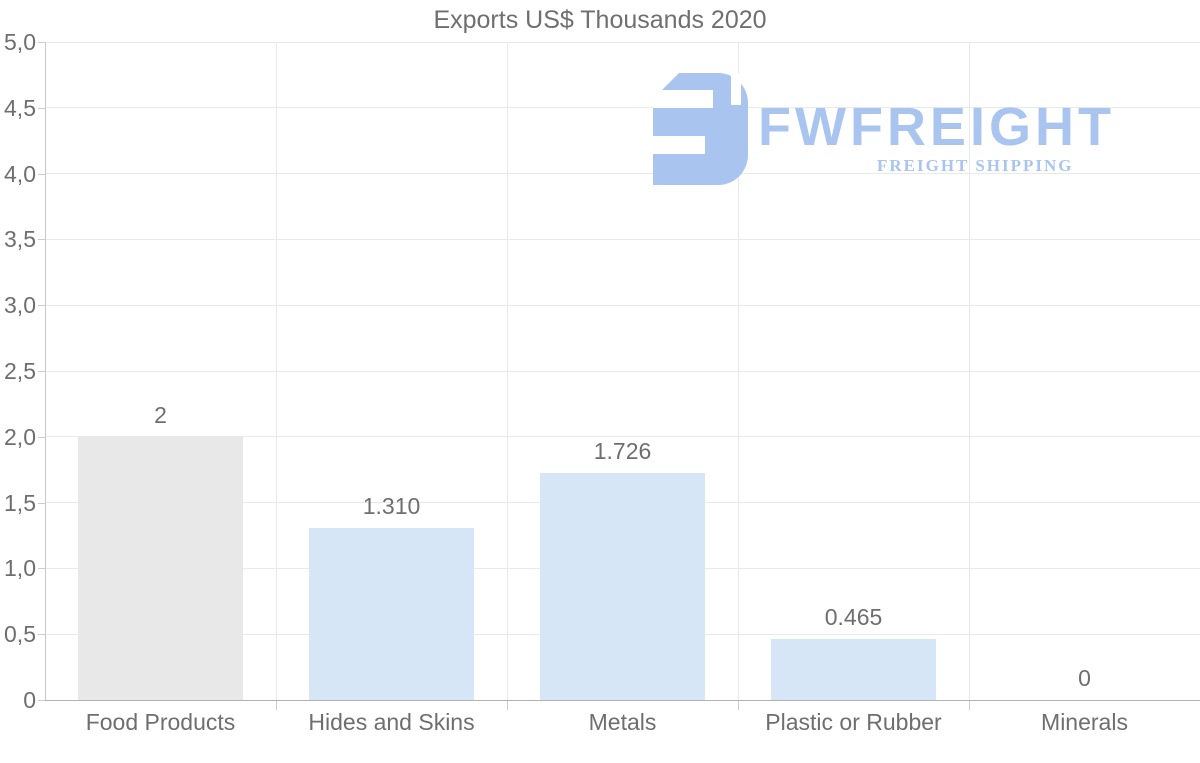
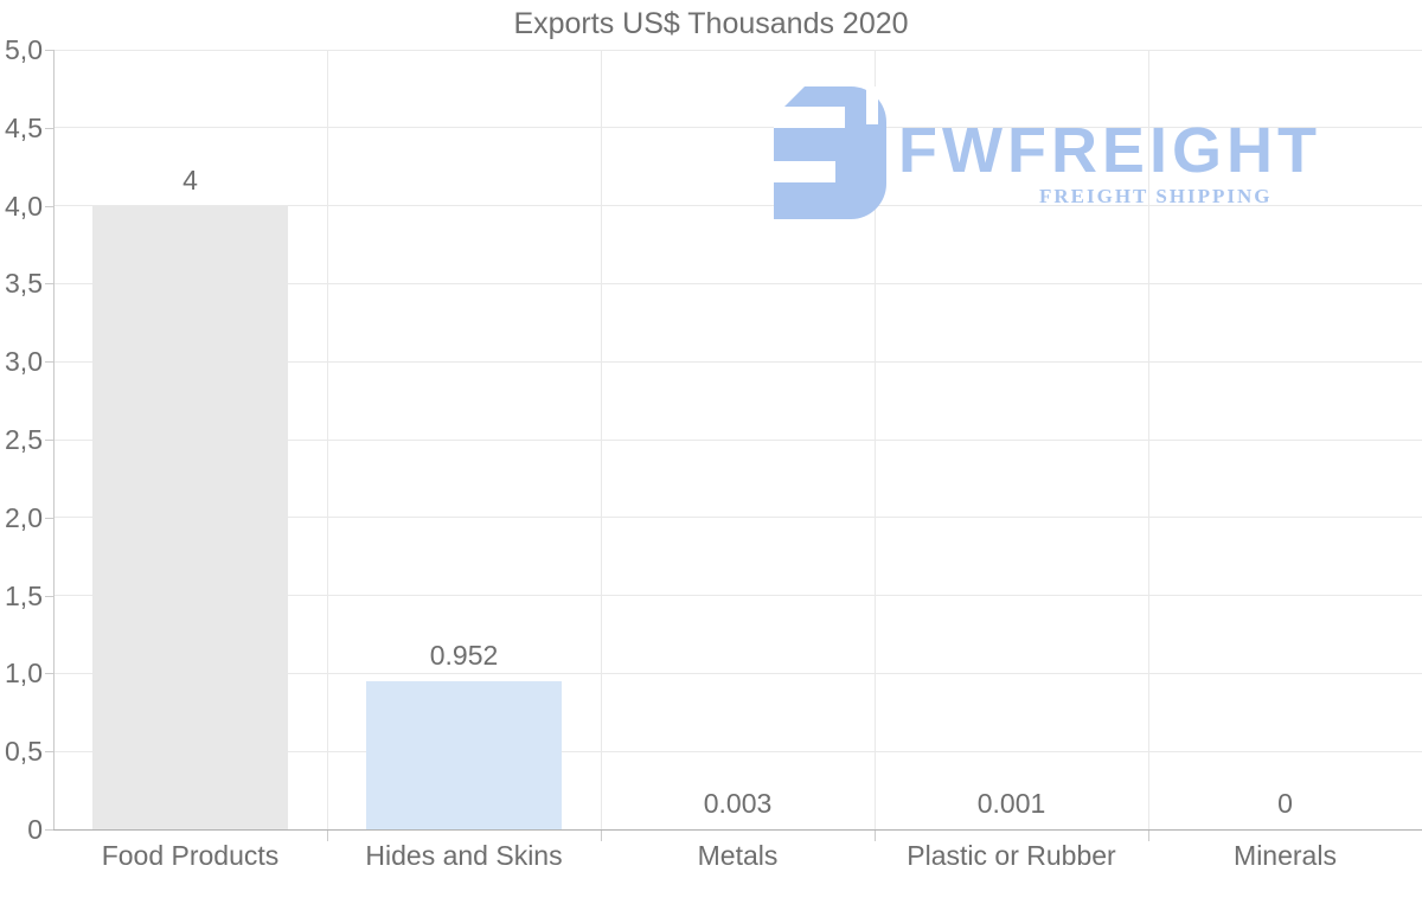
Food Products: 2 -> 4
Hides and Skins: 1.310 -> 0.952
Metals: 1.726 -> 0.003
Plastic or Rubber: 0.465 -> 0.001
